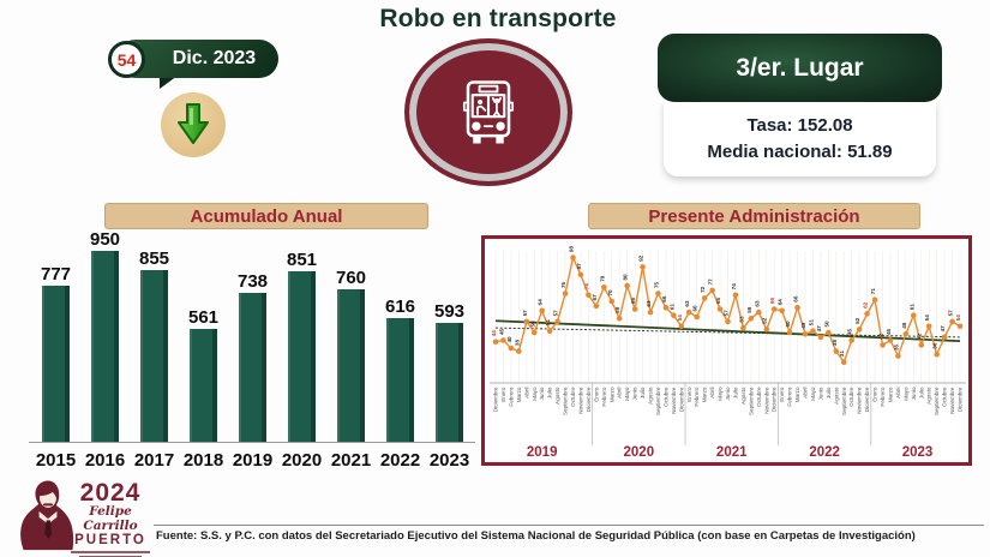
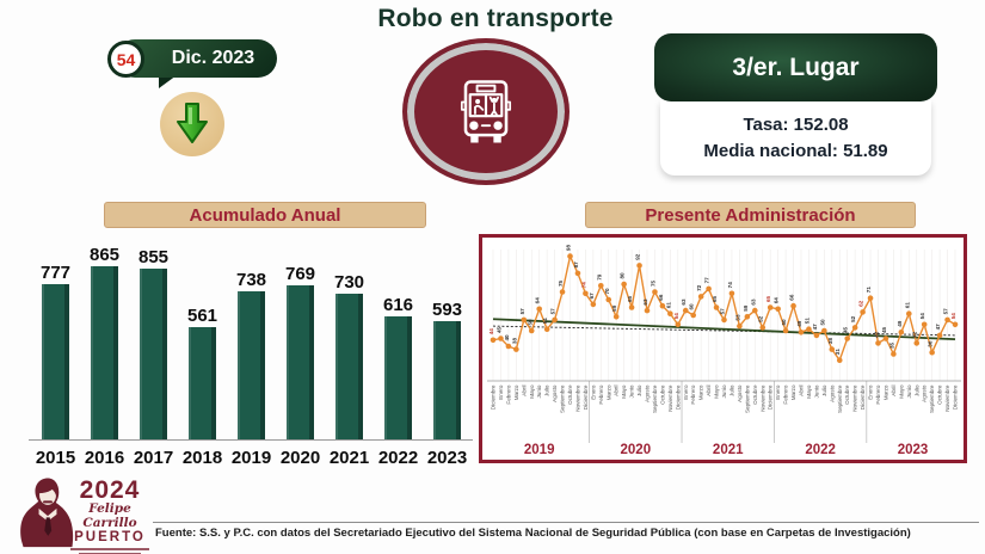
Acumulado Anual/2016: 950 -> 865
Acumulado Anual/2020: 851 -> 769
Acumulado Anual/2021: 760 -> 730
